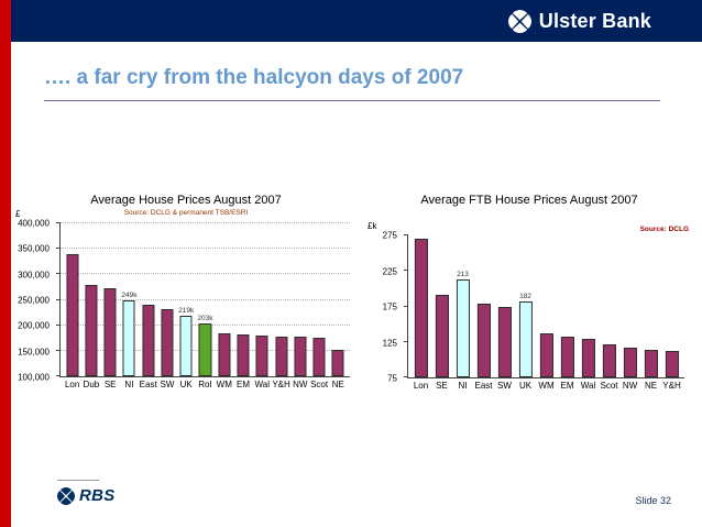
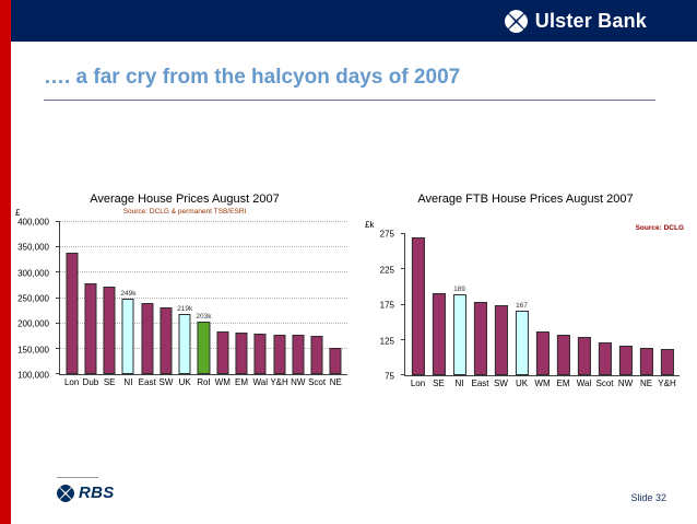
Average FTB House Prices August 2007/NI: 213 -> 189
Average FTB House Prices August 2007/UK: 182 -> 167
